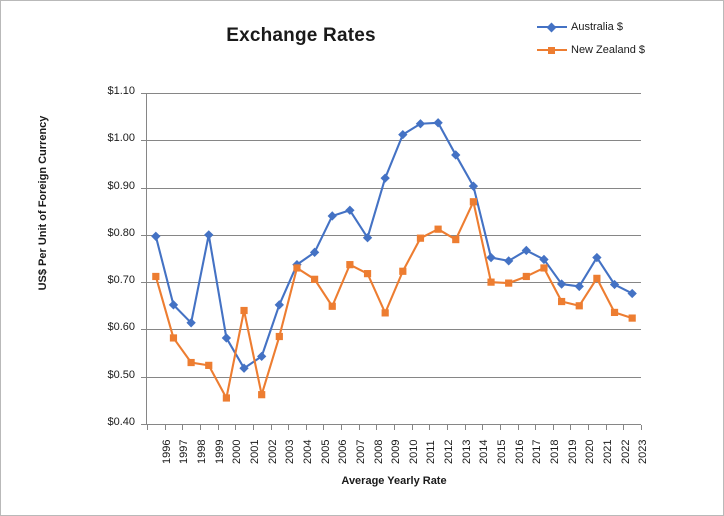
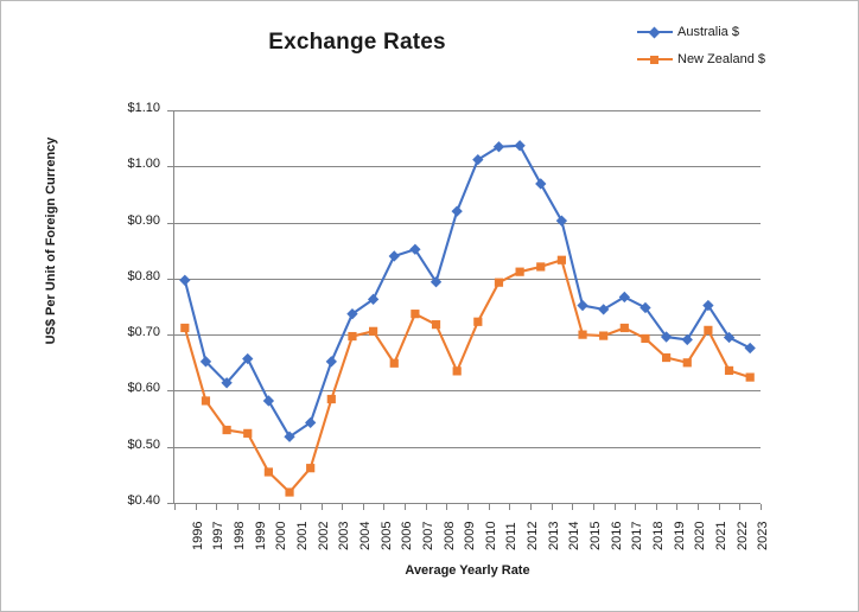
Australia $/1999: $0.80 -> $0.66
New Zealand $/2001: $0.64 -> $0.42
New Zealand $/2004: $0.73 -> $0.70
New Zealand $/2013: $0.79 -> $0.82
New Zealand $/2014: $0.87 -> $0.83
New Zealand $/2018: $0.73 -> $0.69
